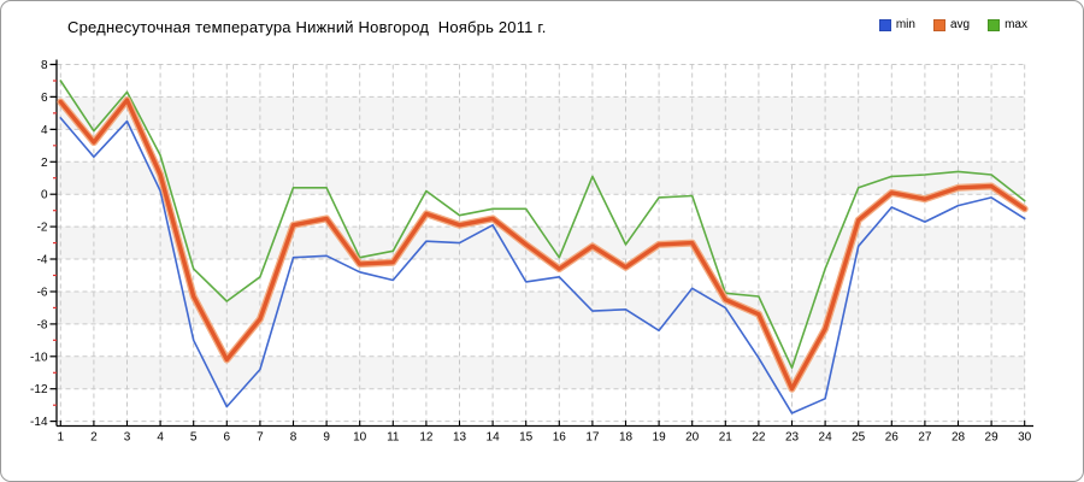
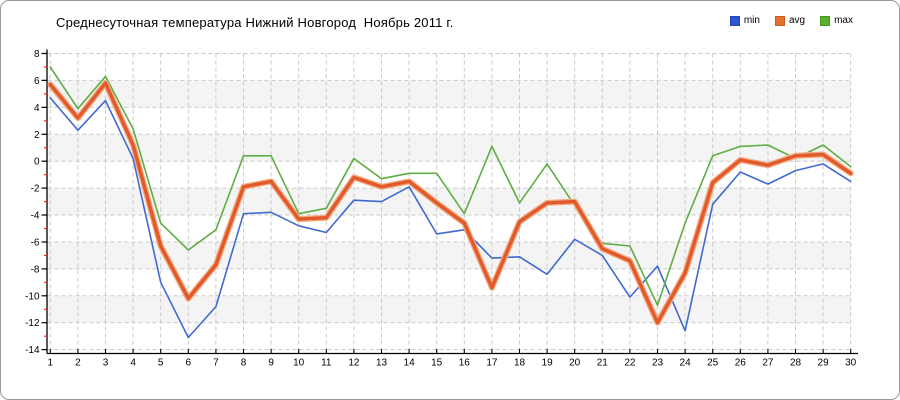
avg/17: -3.2 -> -9.4
max/20: -0.1 -> -3.3
min/23: -13.5 -> -7.8
max/28: 1.4 -> 0.2
